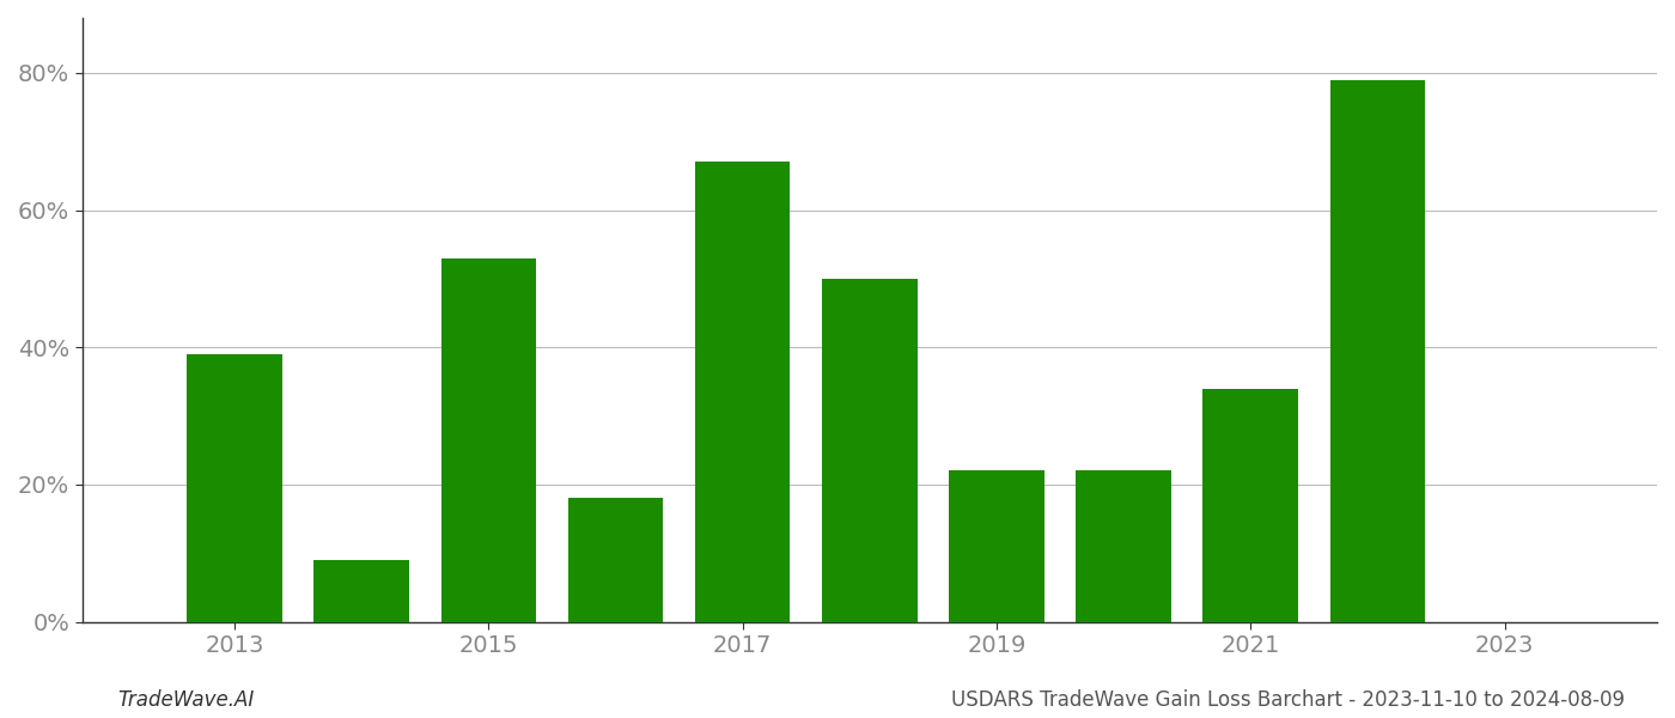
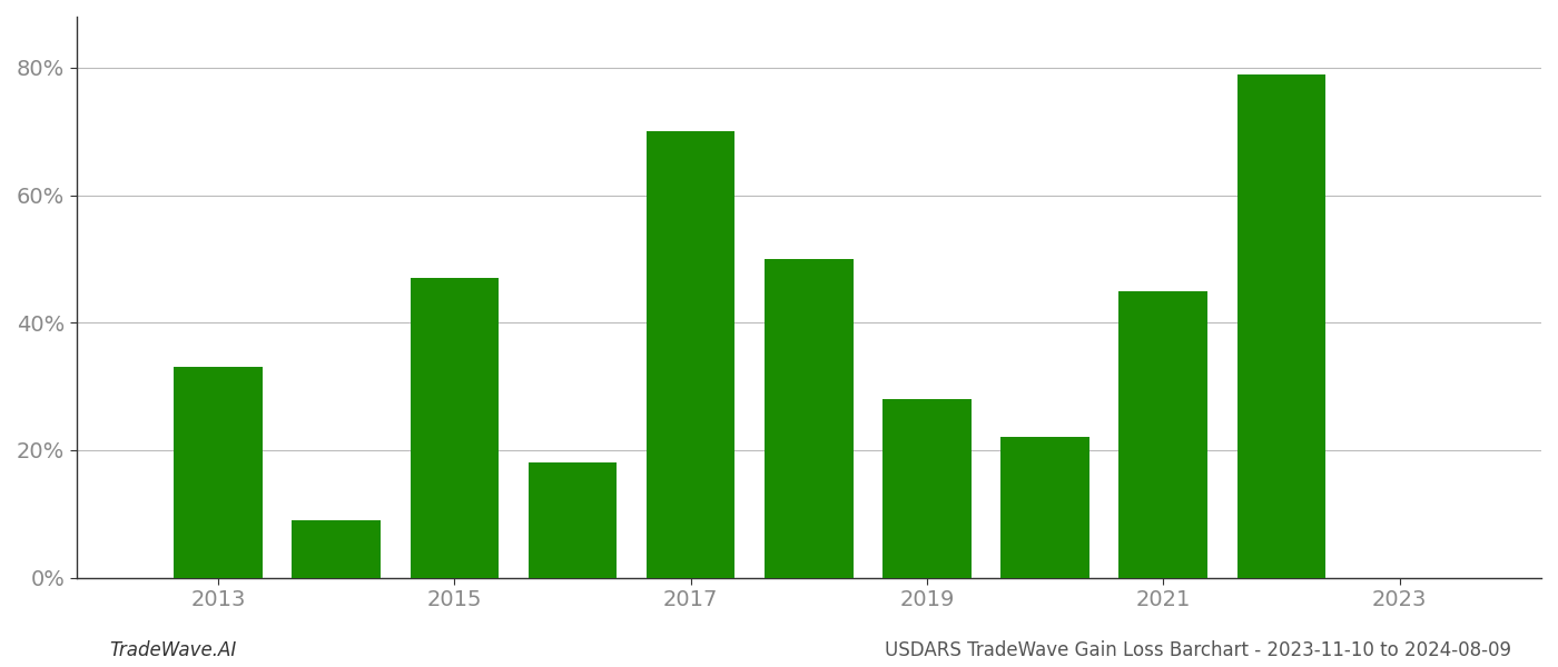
2013: 39% -> 33%
2015: 53% -> 47%
2017: 67% -> 70%
2019: 22% -> 28%
2021: 34% -> 45%
